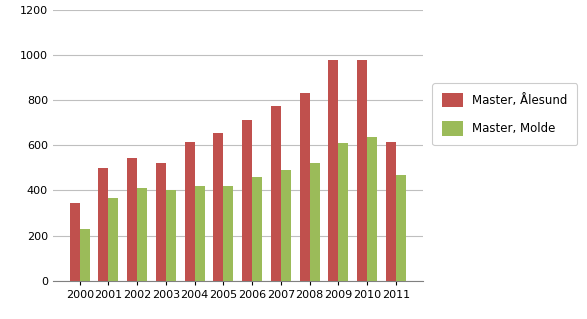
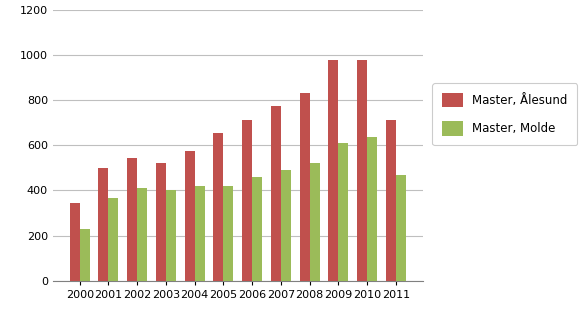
Master, Ålesund/2004: 615 -> 575
Master, Ålesund/2011: 615 -> 710
